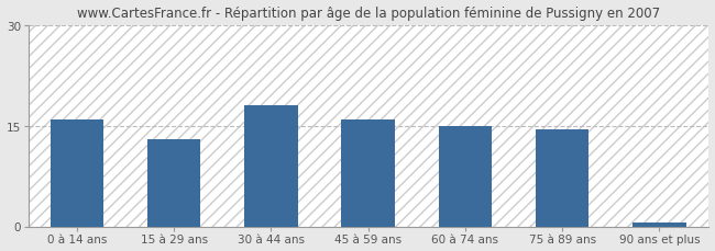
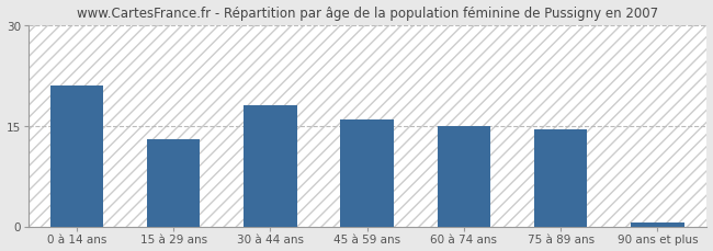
0 à 14 ans: 16.0 -> 21.0
